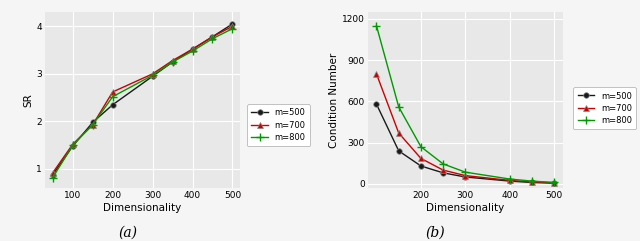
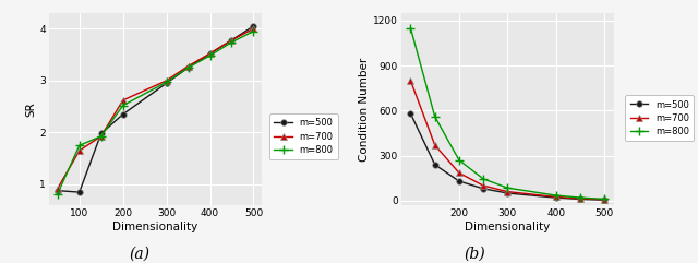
m=500/100: 1.48 -> 0.85
m=700/100: 1.52 -> 1.65
m=800/100: 1.50 -> 1.75
